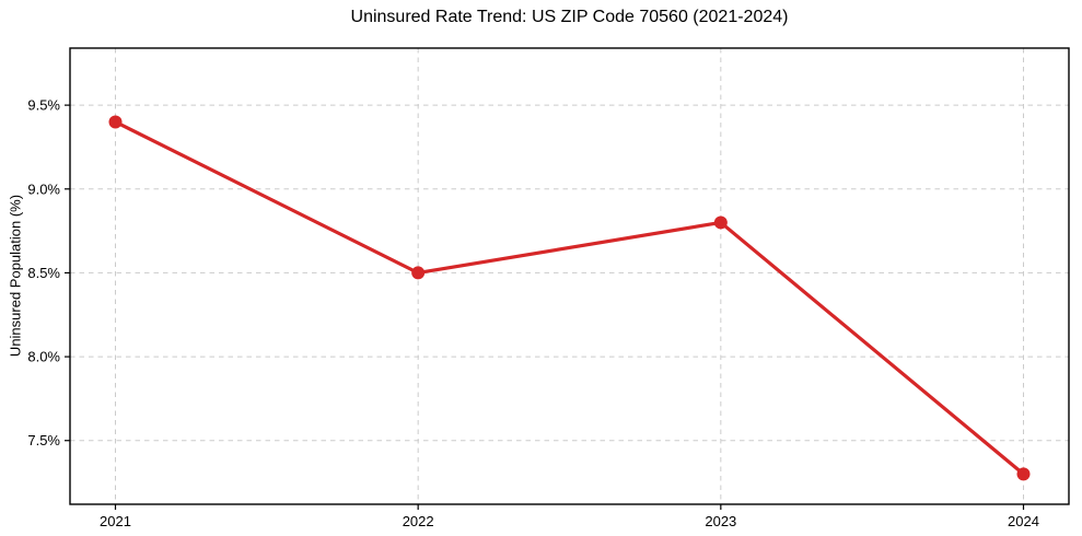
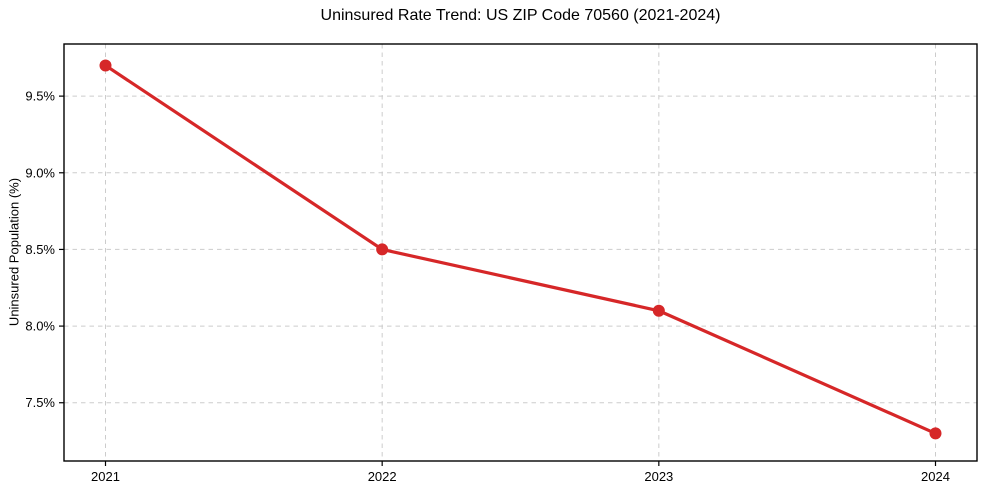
2021: 9.4% -> 9.7%
2023: 8.8% -> 8.1%
